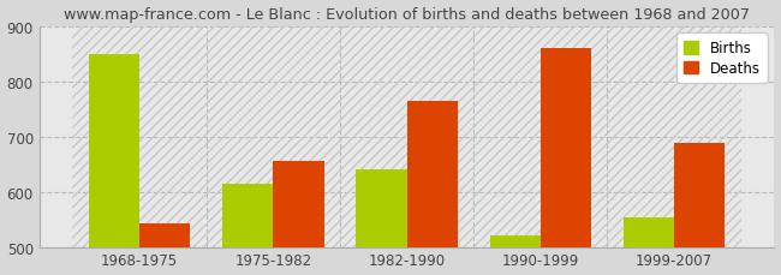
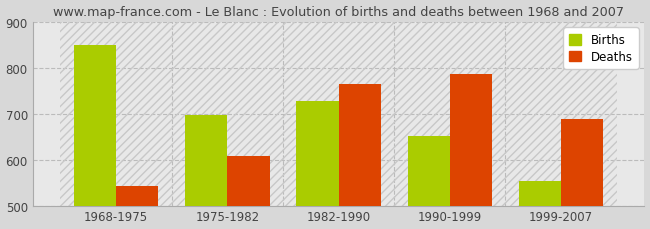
Births/1975-1982: 615 -> 697
Deaths/1975-1982: 655 -> 608
Births/1982-1990: 640 -> 728
Births/1990-1999: 520 -> 651
Deaths/1990-1999: 860 -> 786
